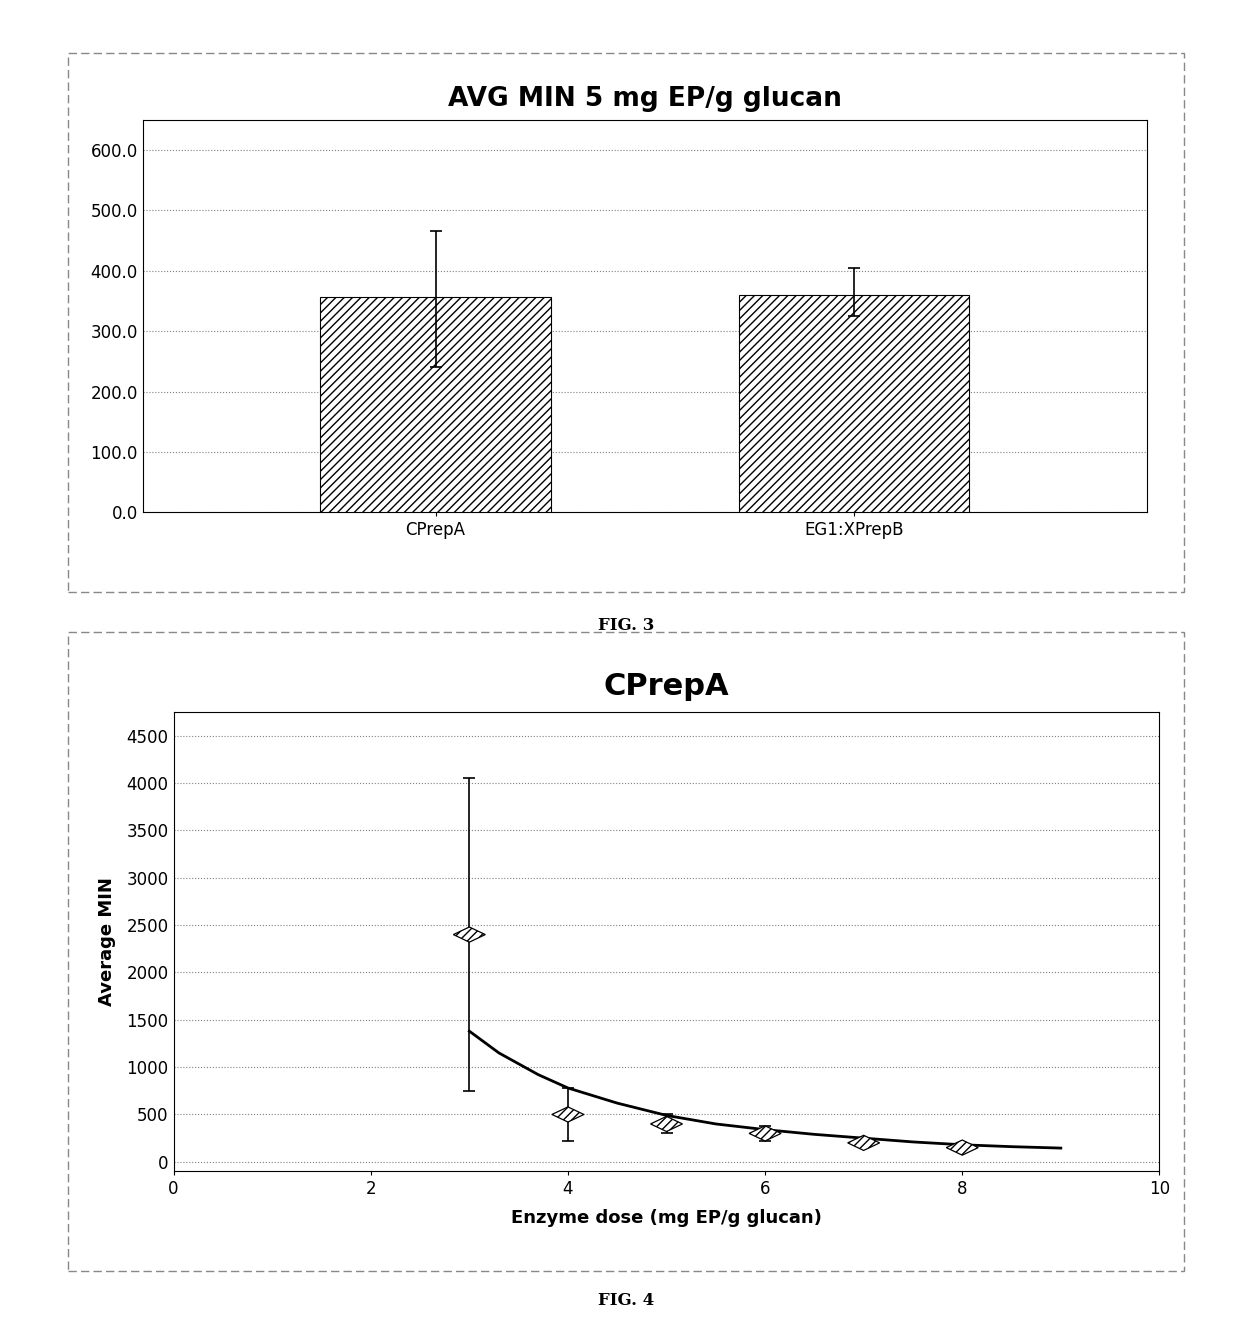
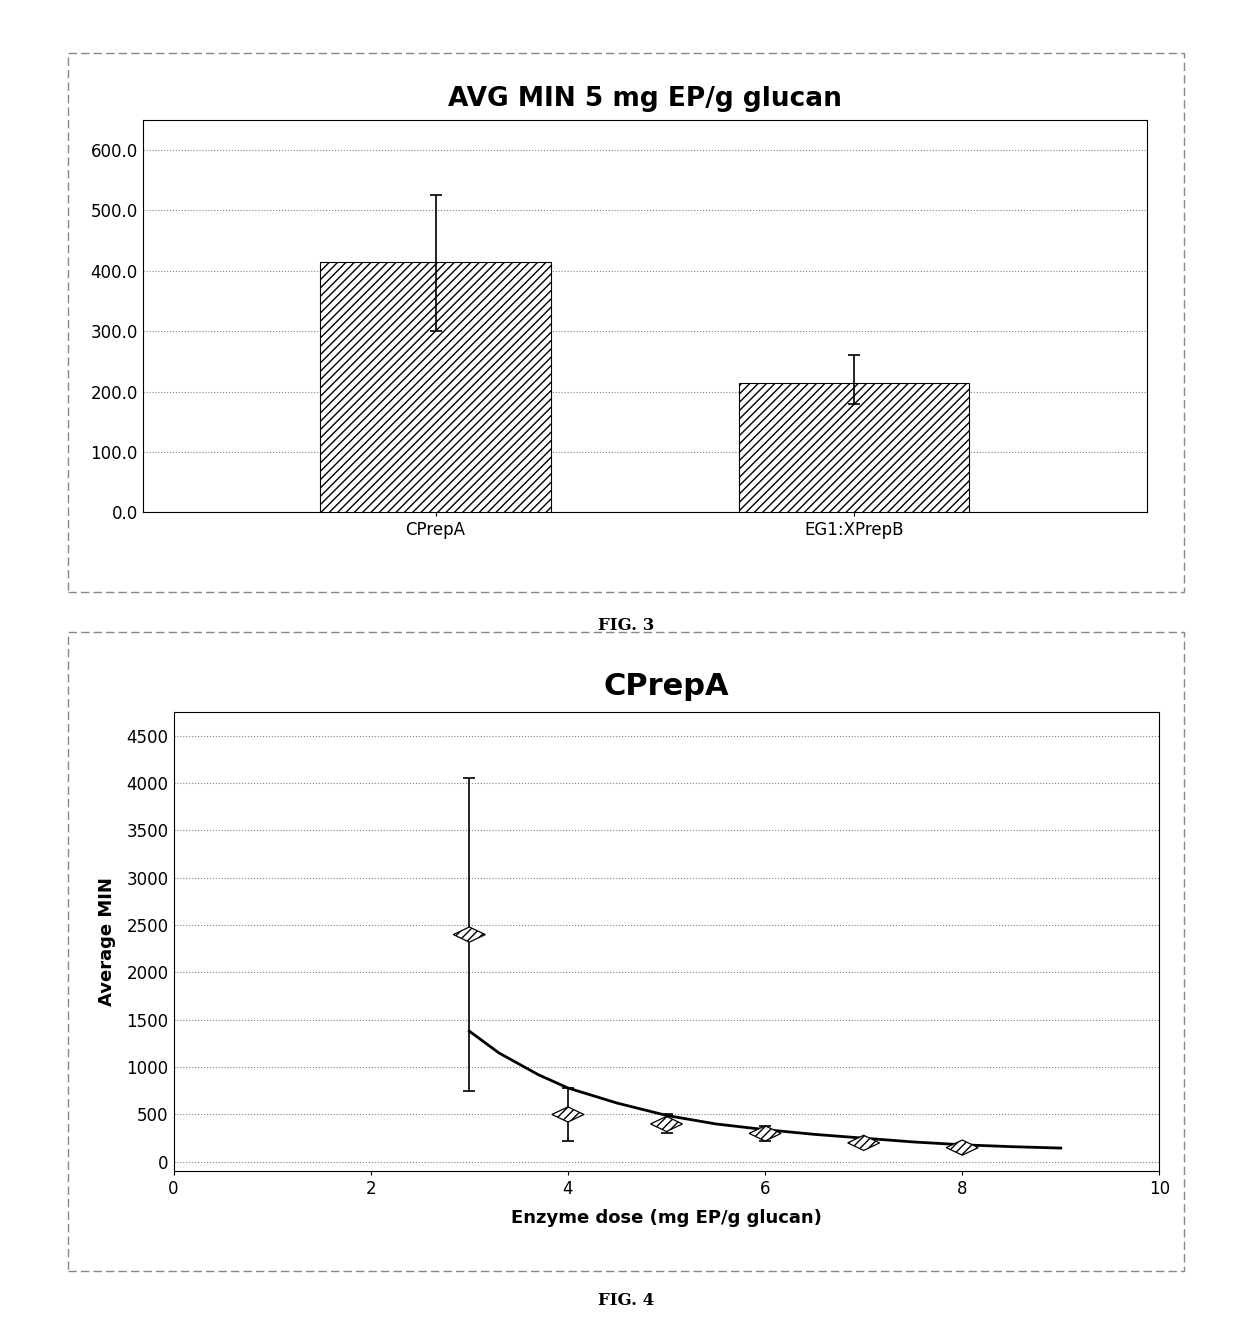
AVG MIN 5 mg EP/g glucan/CPrepA: 356 -> 415
AVG MIN 5 mg EP/g glucan/EG1:XPrepB: 360 -> 215
